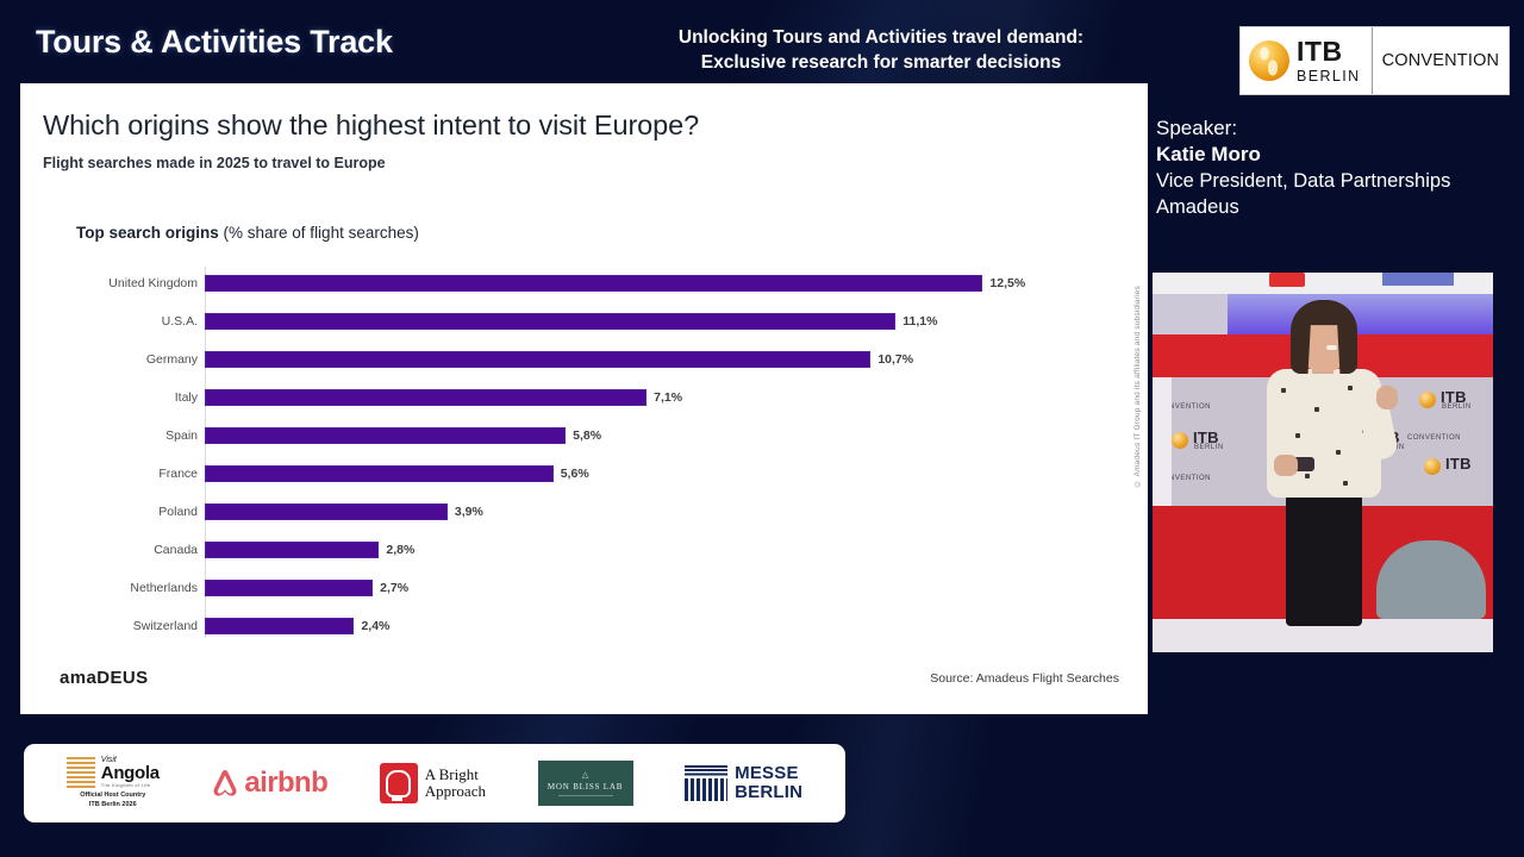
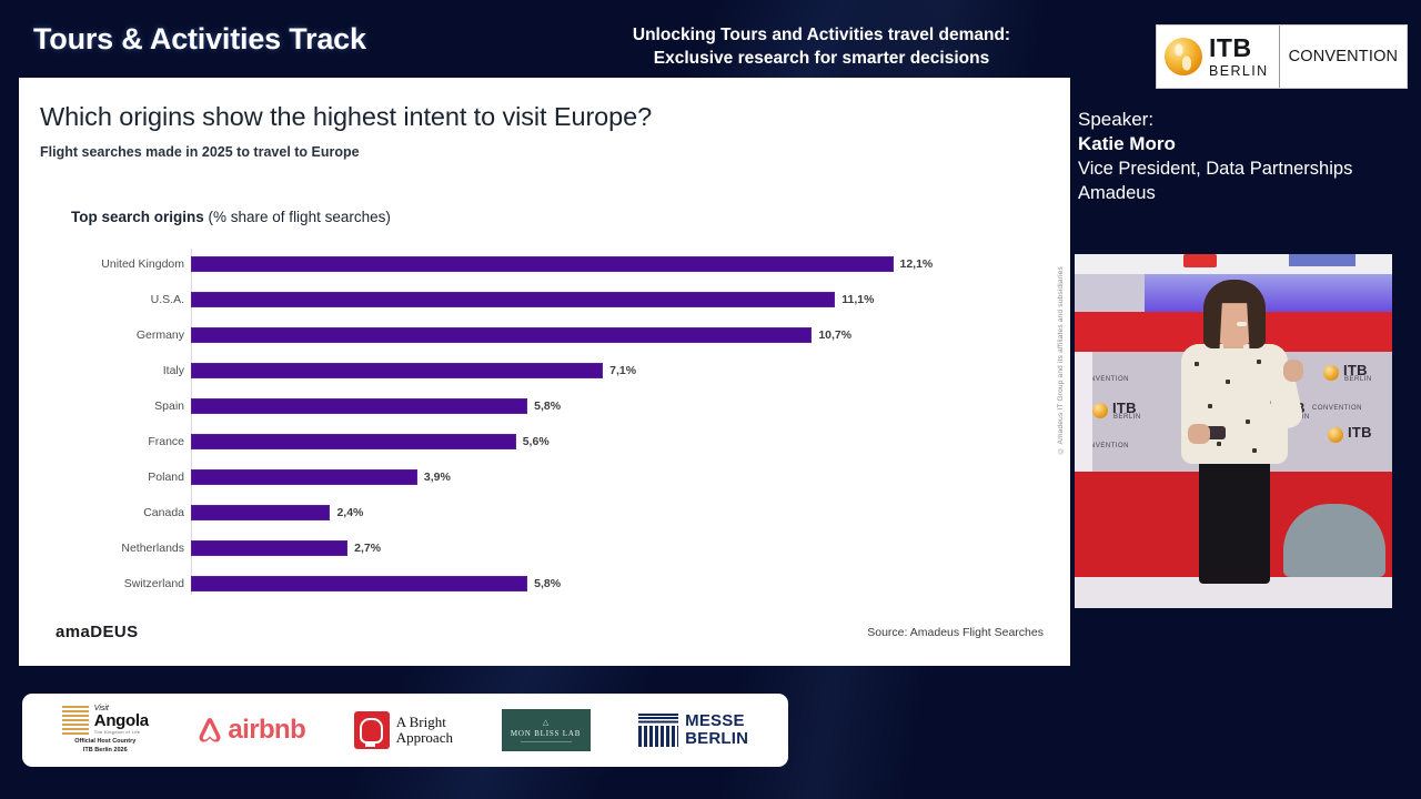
United Kingdom: 12,5% -> 12,1%
Canada: 2,8% -> 2,4%
Switzerland: 2,4% -> 5,8%
